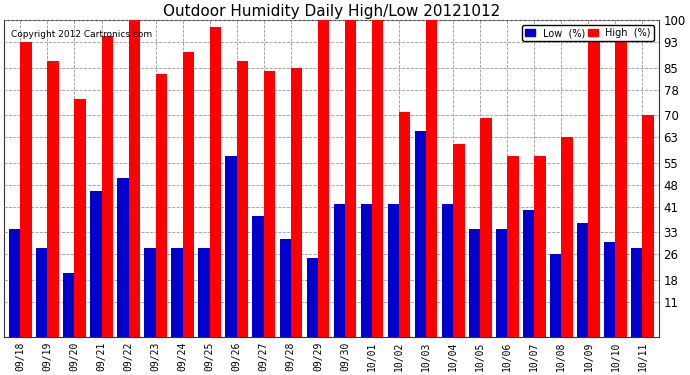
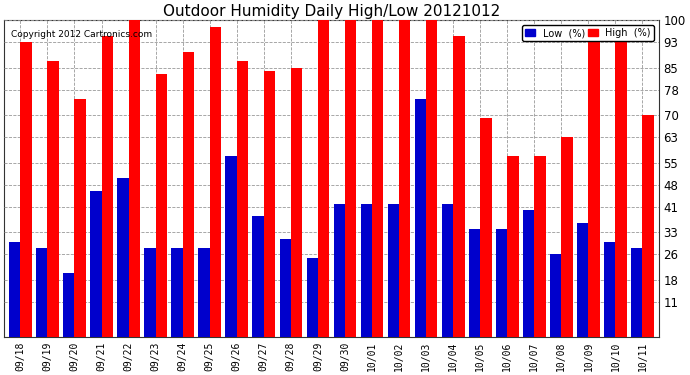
Low (%)/09/18: 34 -> 30
High (%)/10/02: 71 -> 100
Low (%)/10/03: 65 -> 75
High (%)/10/04: 61 -> 95
